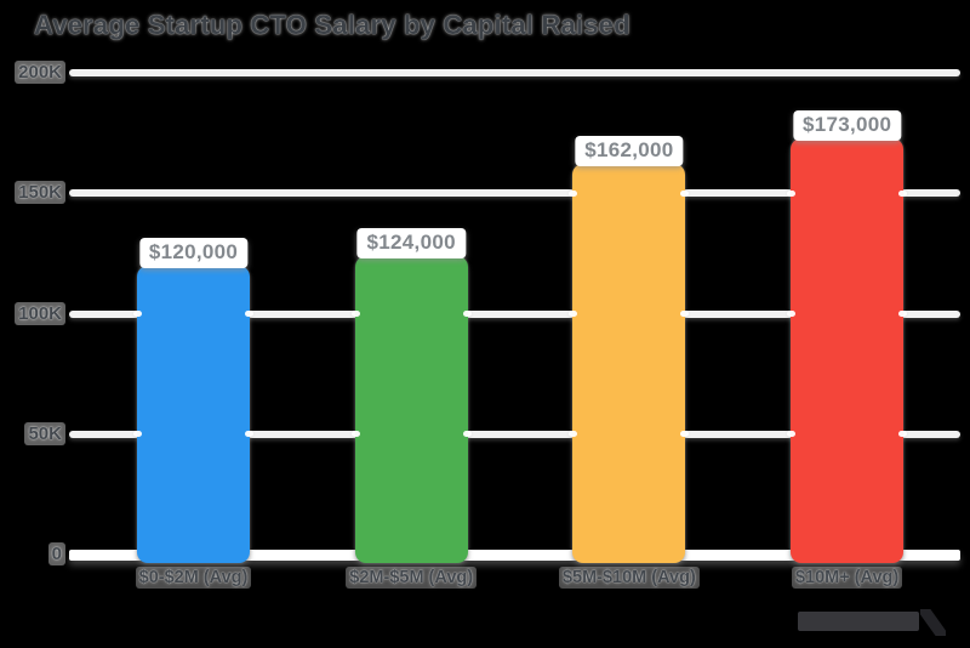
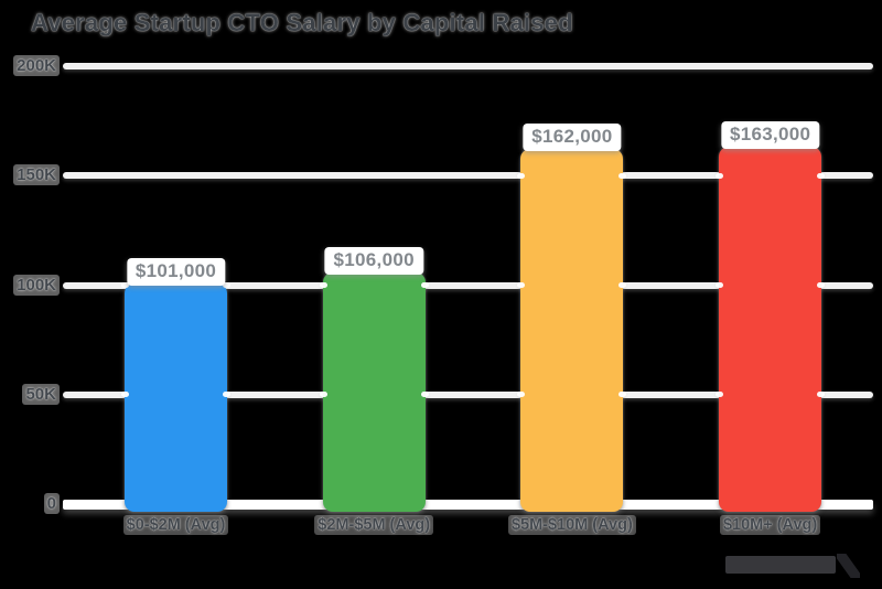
$0-$2M (Avg): $120,000 -> $101,000
$2M-$5M (Avg): $124,000 -> $106,000
$10M+ (Avg): $173,000 -> $163,000
